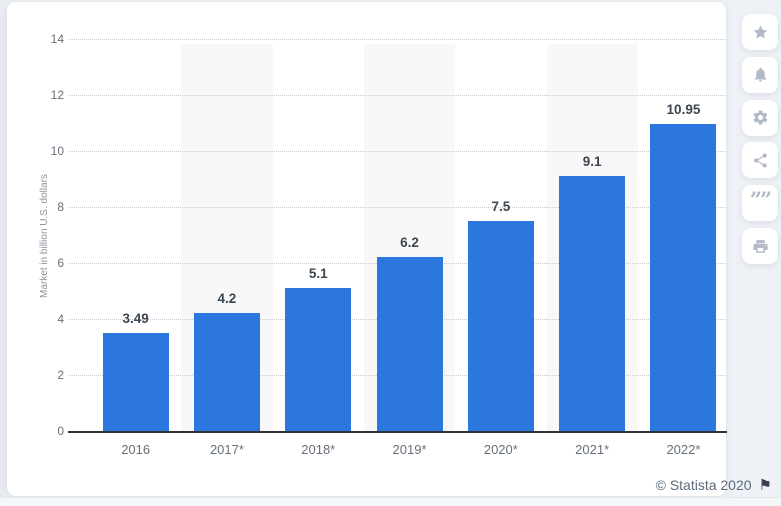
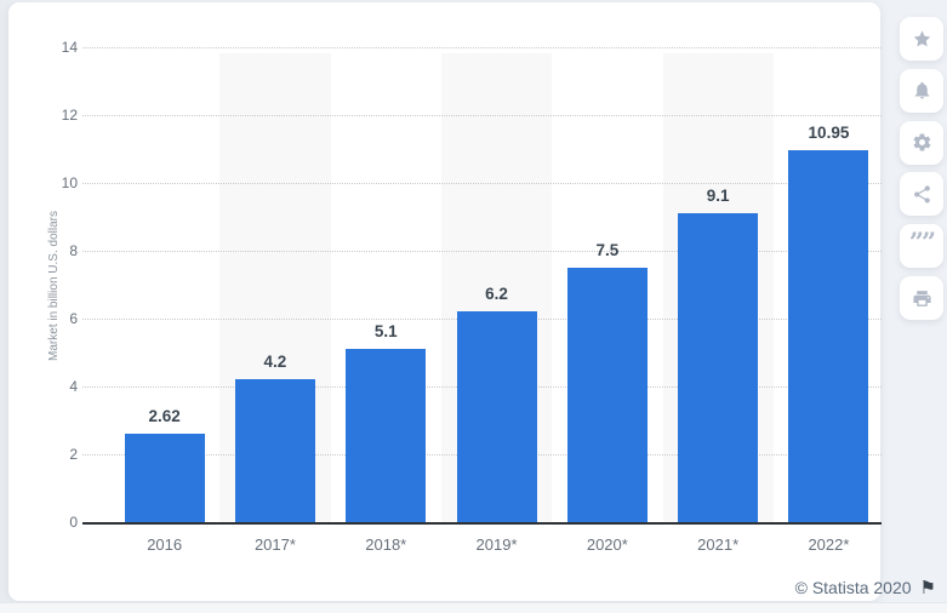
2016: 3.49 -> 2.62
